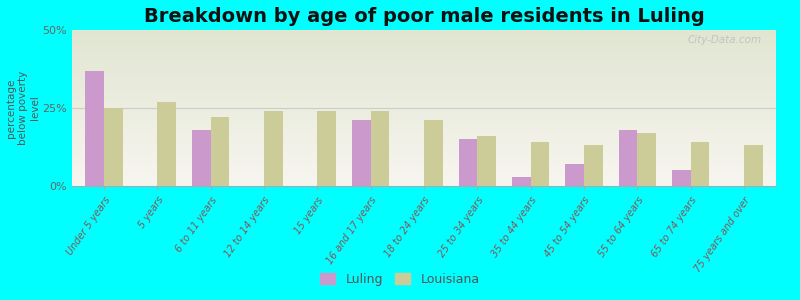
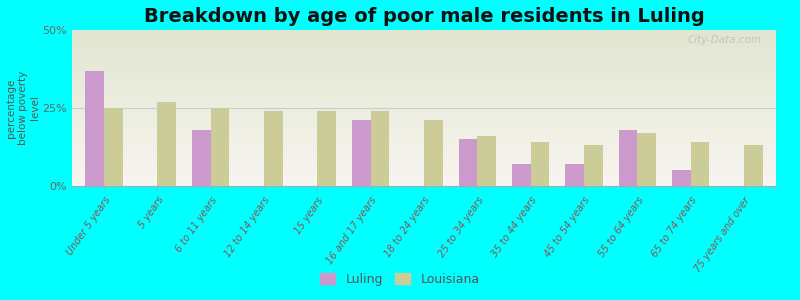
Louisiana/6 to 11 years: 22% -> 25%
Luling/35 to 44 years: 3% -> 7%
